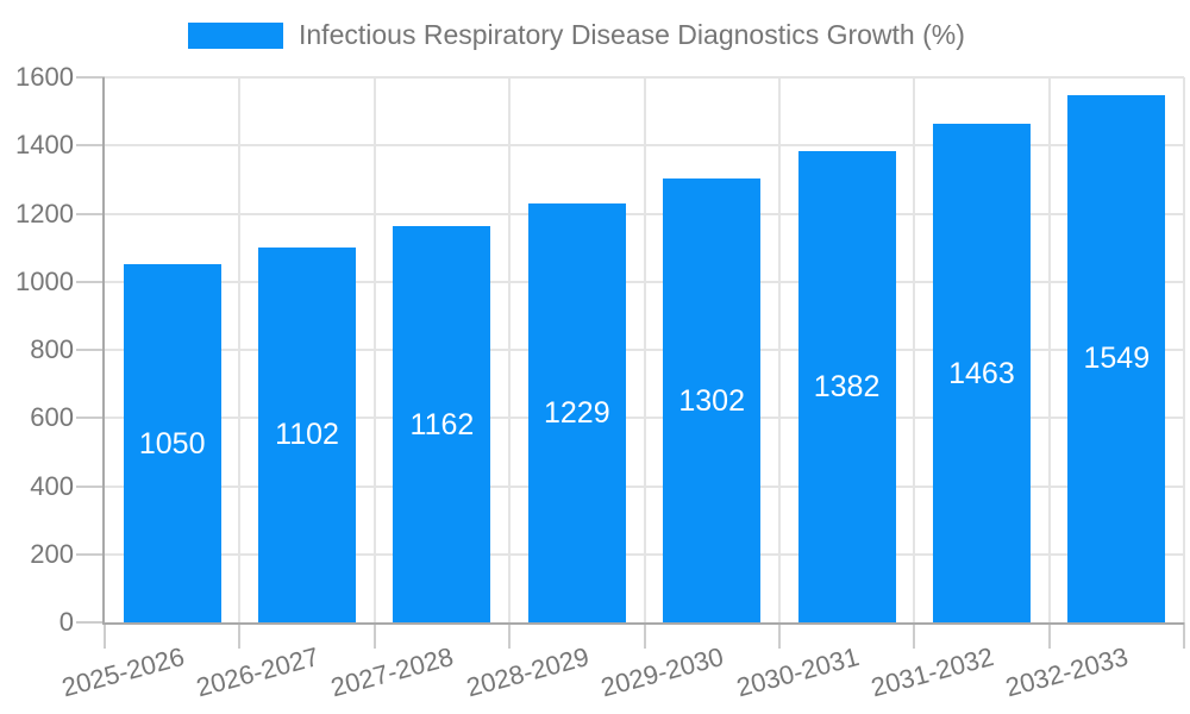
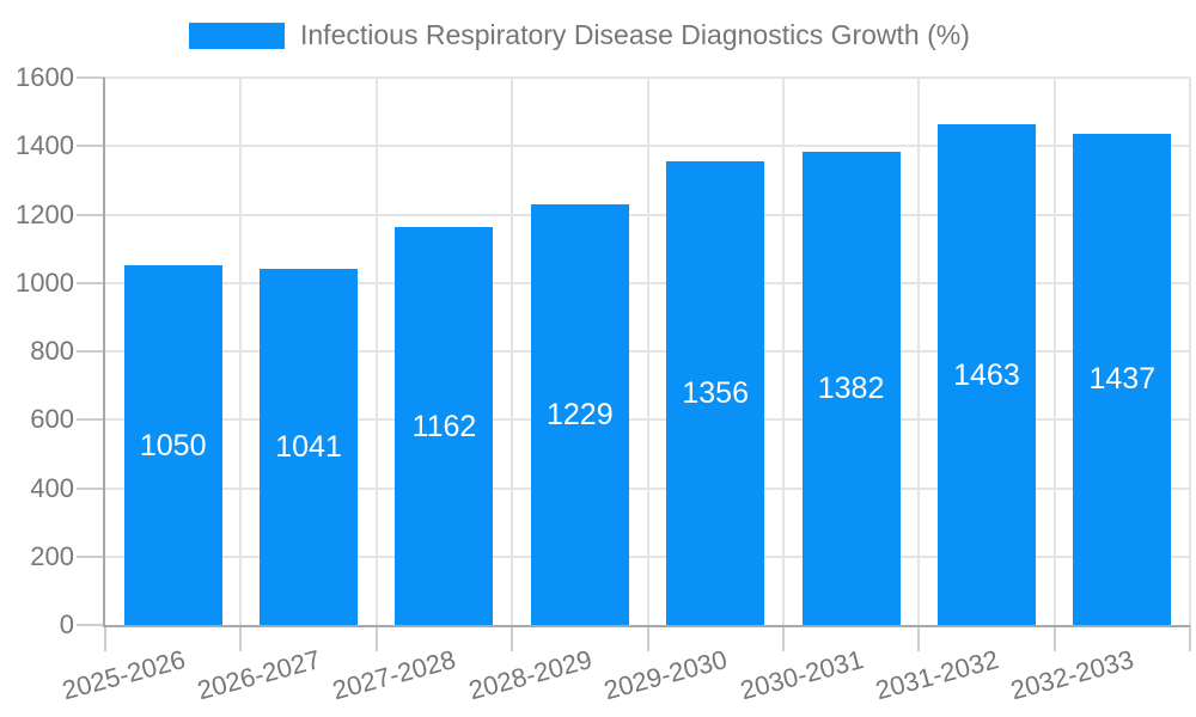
2026-2027: 1102 -> 1041
2029-2030: 1302 -> 1356
2032-2033: 1549 -> 1437
